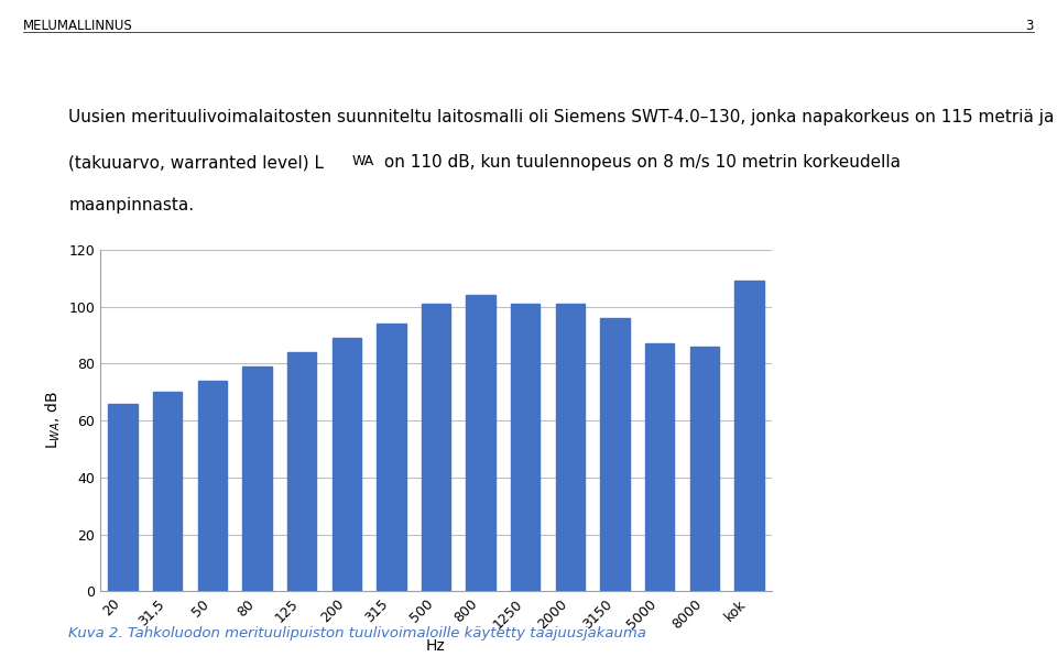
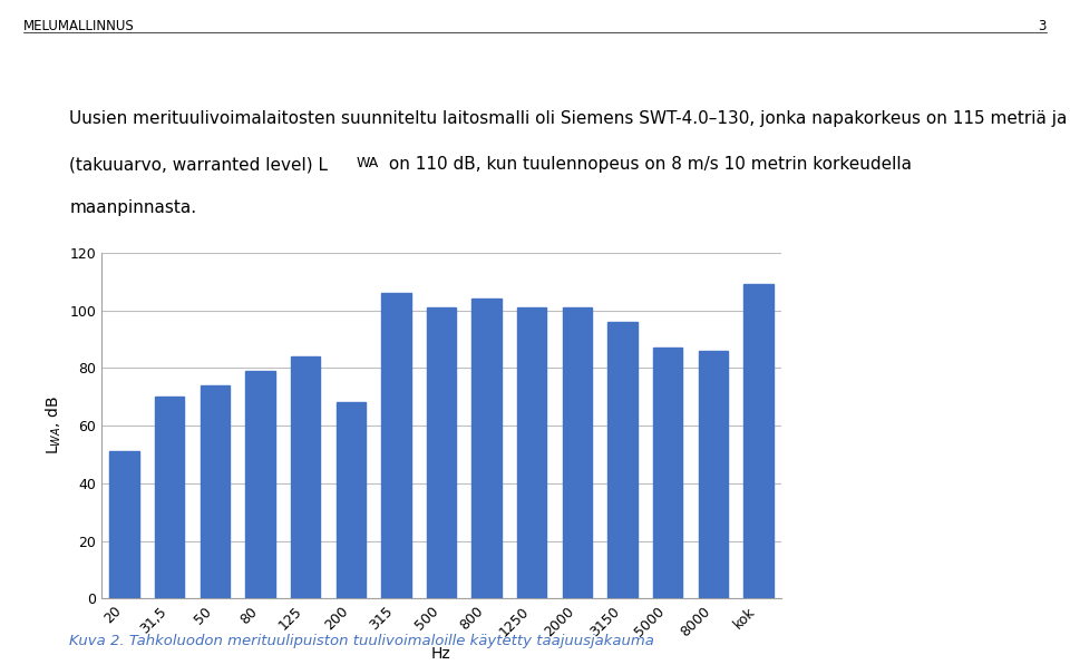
20: 66 -> 51
200: 89 -> 68
315: 94 -> 106
